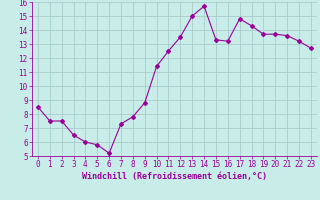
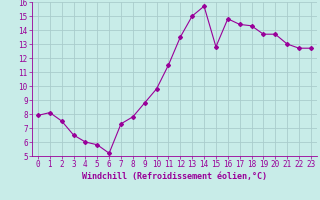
0: 8.5 -> 7.9
1: 7.5 -> 8.1
10: 11.4 -> 9.8
11: 12.5 -> 11.5
15: 13.3 -> 12.8
16: 13.2 -> 14.8
17: 14.8 -> 14.4
21: 13.6 -> 13.0
22: 13.2 -> 12.7
